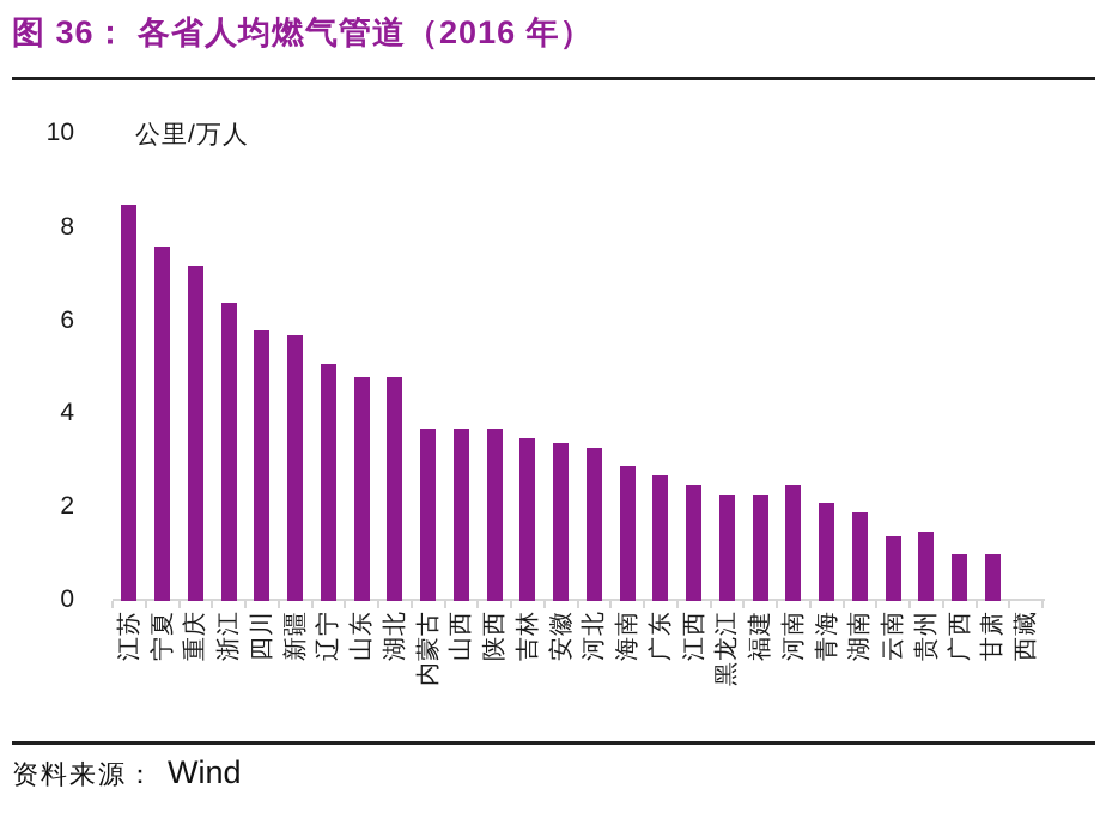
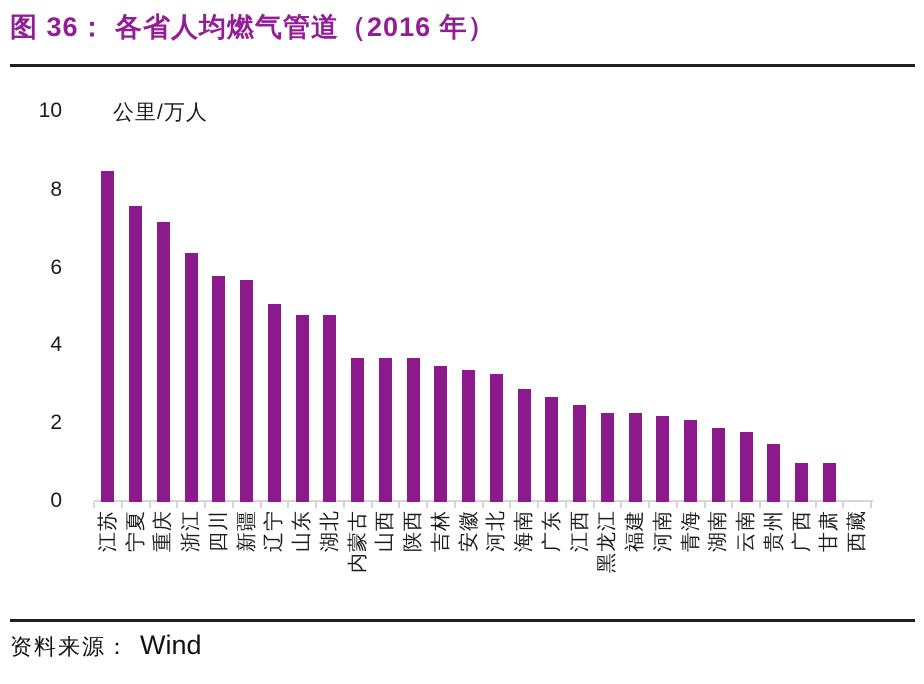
河南: 2.5 -> 2.2
云南: 1.4 -> 1.8
